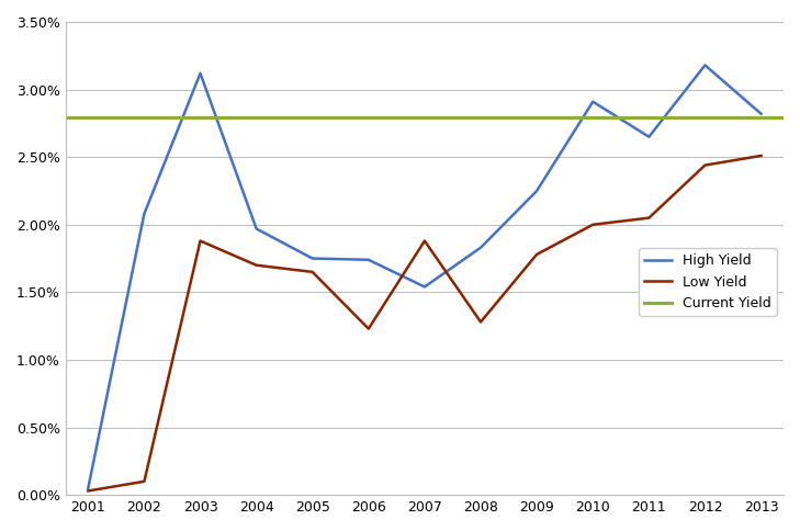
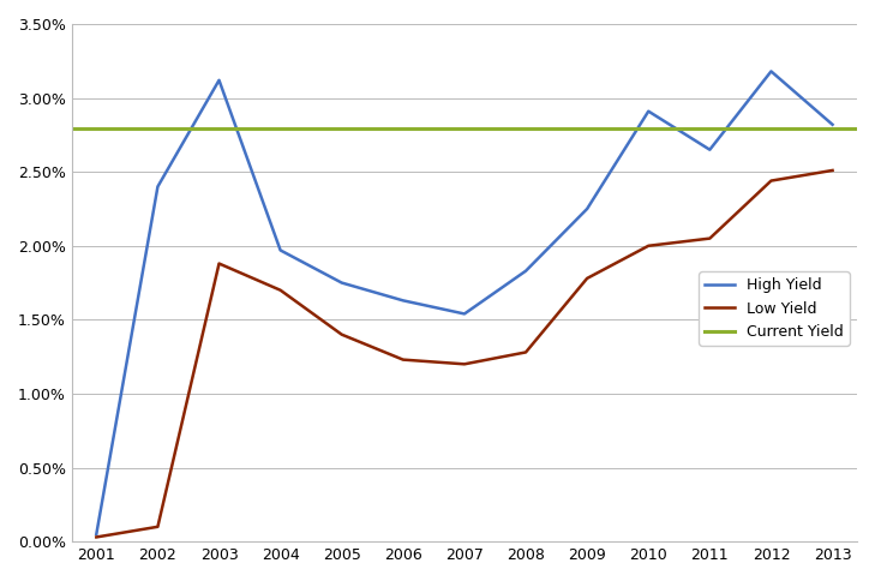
High Yield/2002: 2.08% -> 2.40%
Low Yield/2005: 1.65% -> 1.40%
High Yield/2006: 1.74% -> 1.63%
Low Yield/2007: 1.88% -> 1.20%
